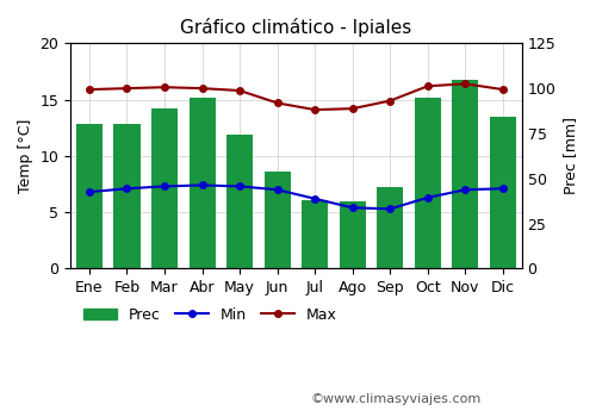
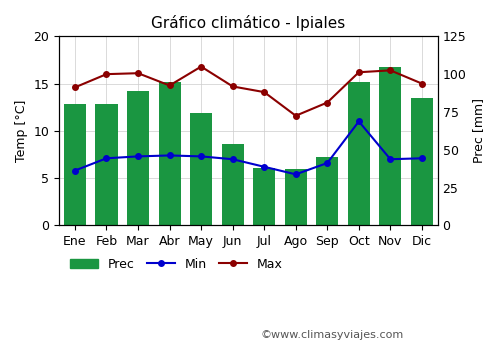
Min/Ene: 6.8 -> 5.8
Max/Ene: 15.9 -> 14.6
Max/Abr: 16.0 -> 14.8
Max/May: 15.8 -> 16.8
Max/Ago: 14.2 -> 11.6
Min/Sep: 5.3 -> 6.6
Max/Sep: 14.9 -> 13.0
Min/Oct: 6.3 -> 11.0
Max/Dic: 15.9 -> 15.0
